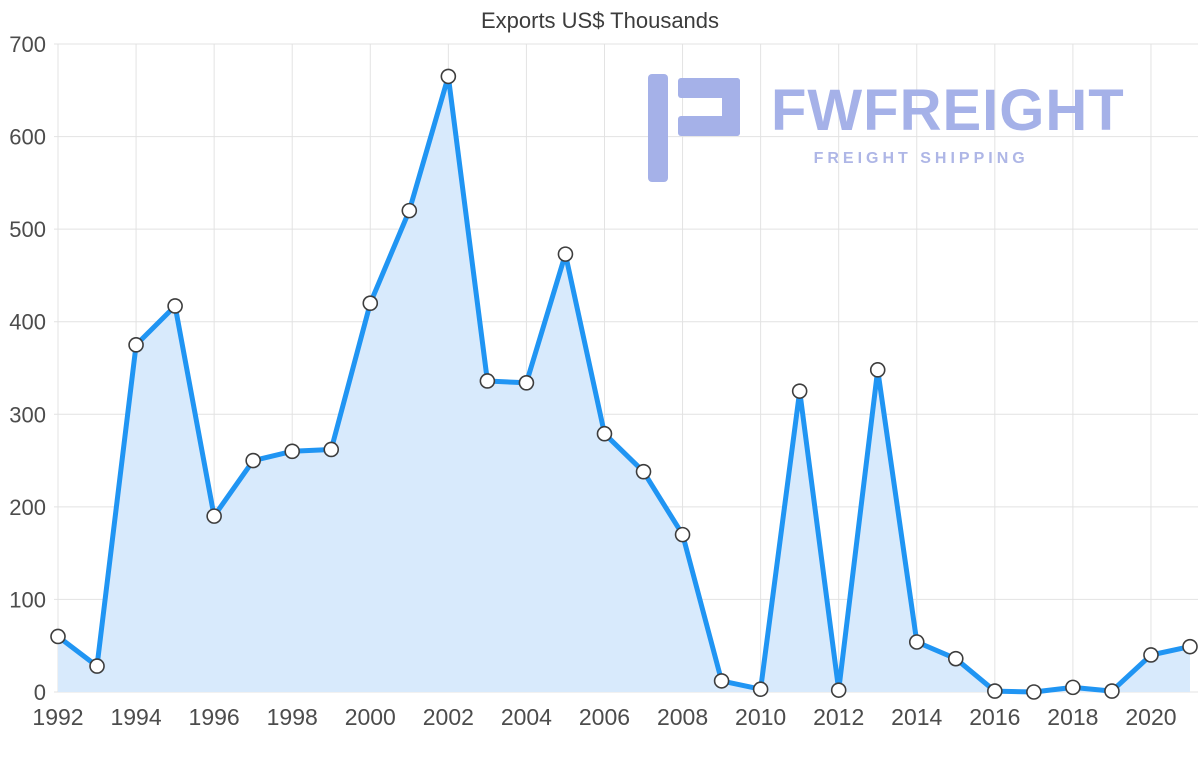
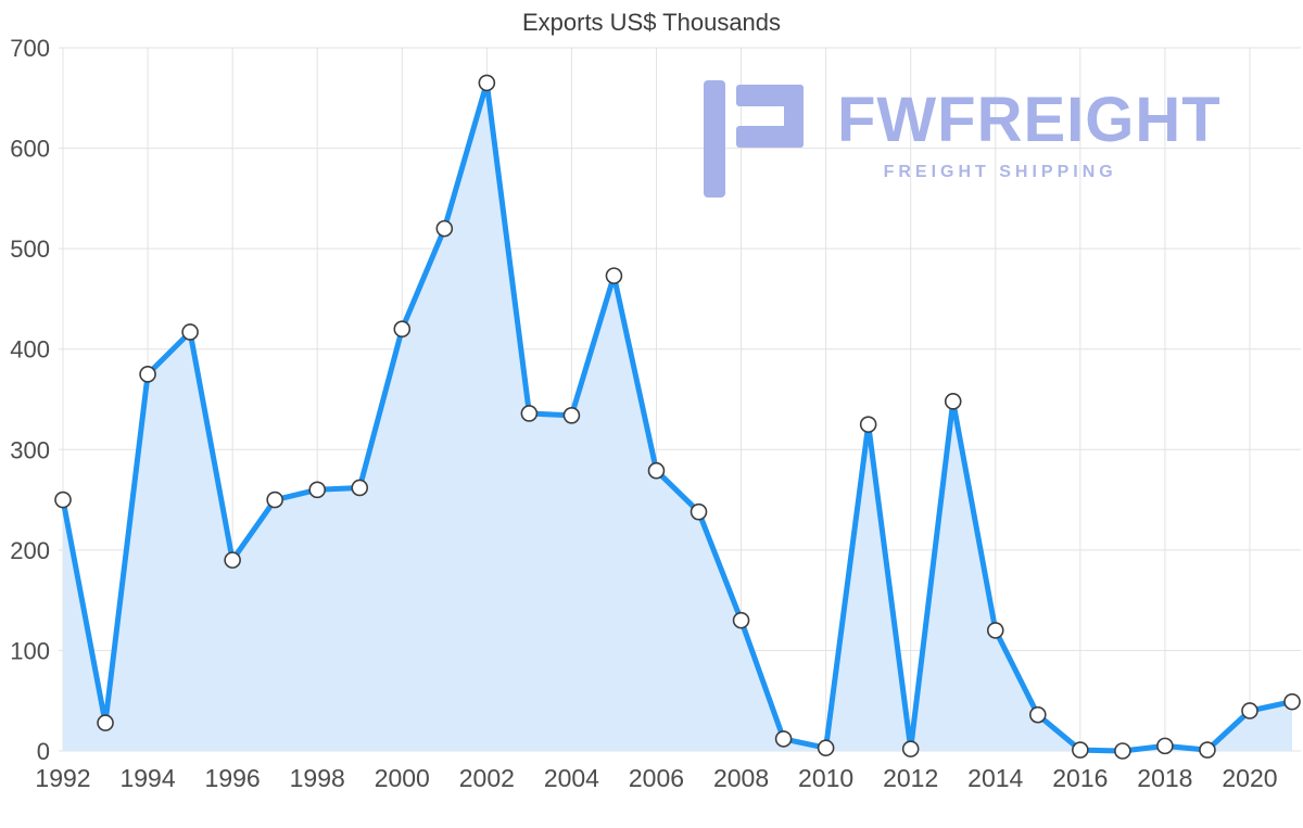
1992: 60 -> 250
2008: 170 -> 130
2014: 50 -> 120
